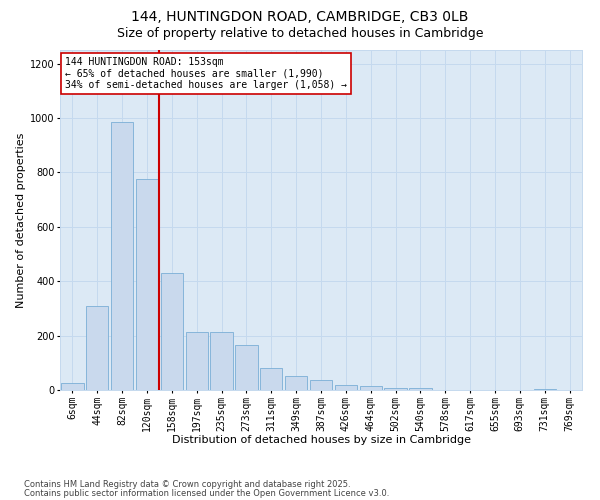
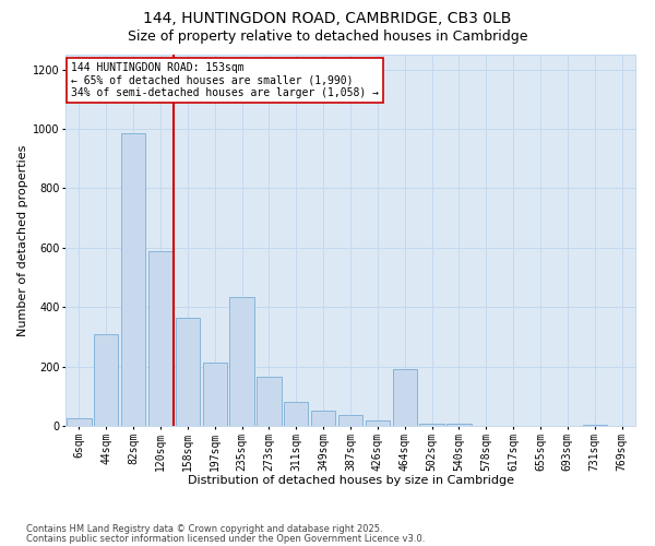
120sqm: 775 -> 590
158sqm: 430 -> 365
235sqm: 215 -> 435
464sqm: 13 -> 190
